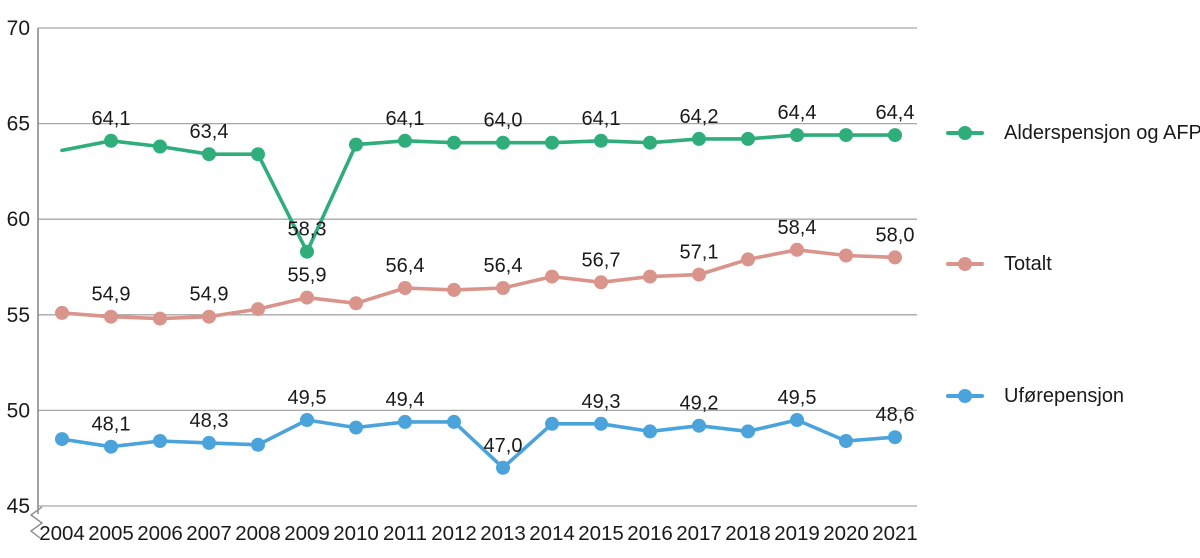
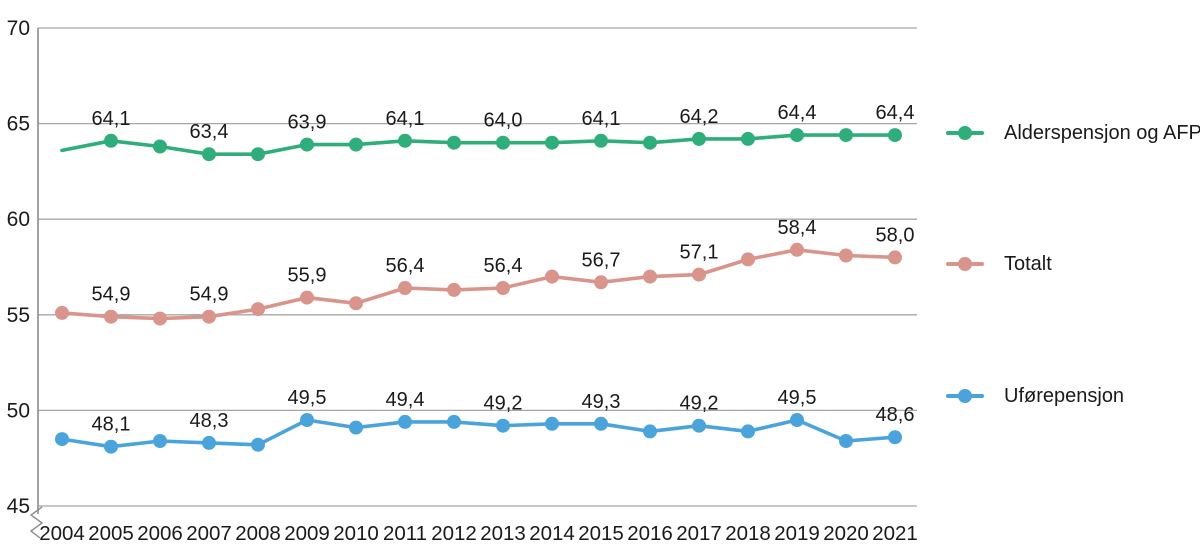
Alderspensjon og AFP/2009: 58,3 -> 63,9
Uførepensjon/2013: 47,0 -> 49,2
